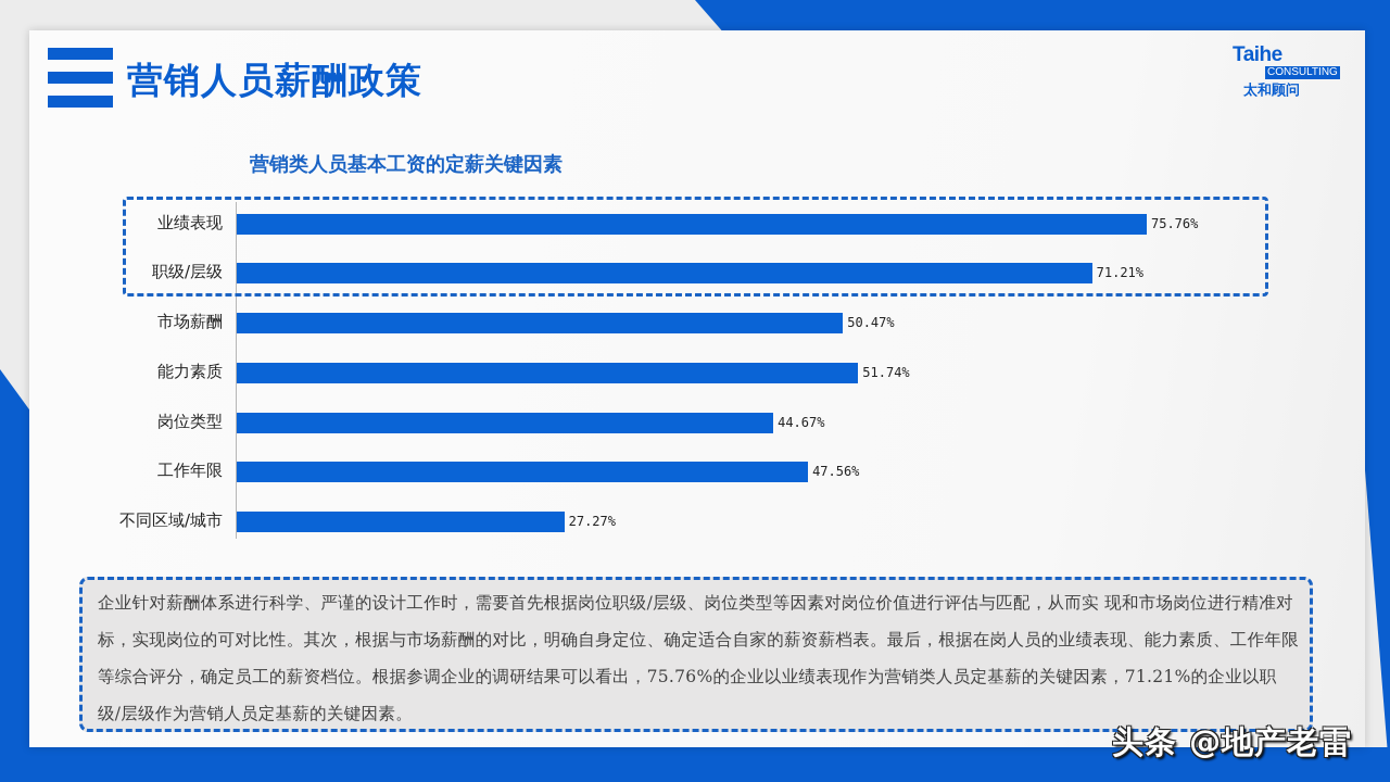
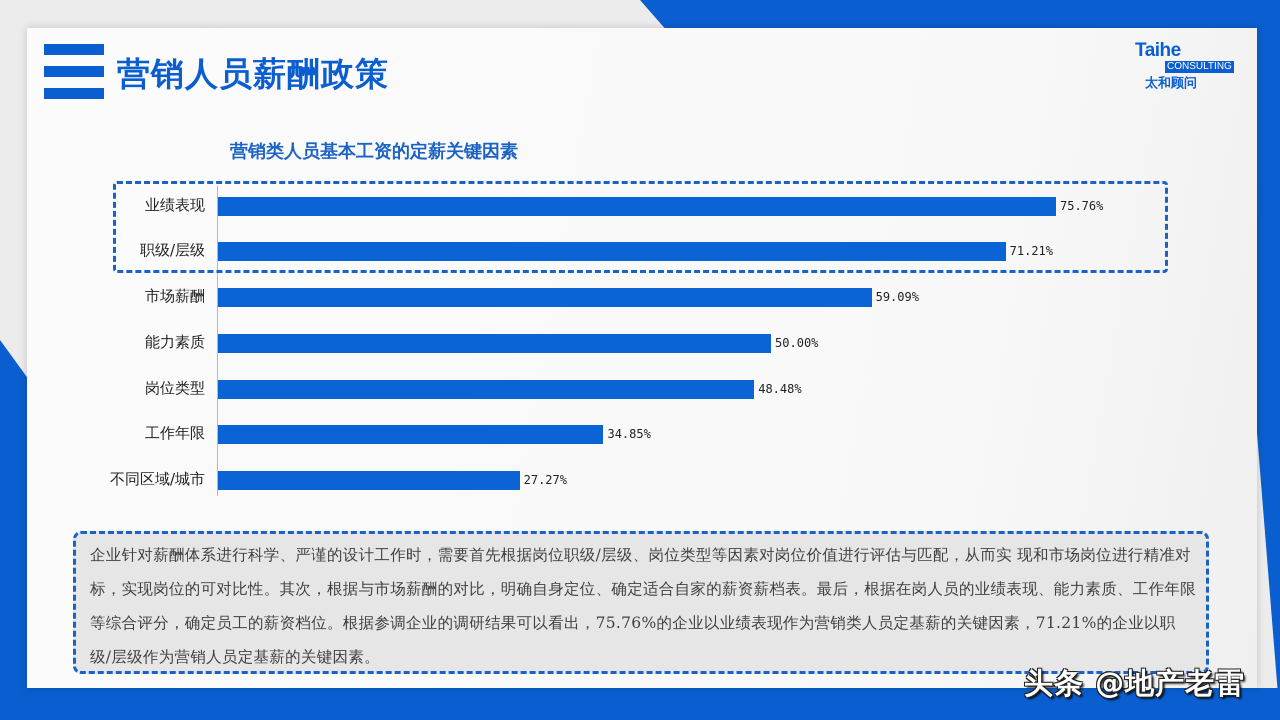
市场薪酬: 50.47% -> 59.09%
能力素质: 51.74% -> 50.00%
岗位类型: 44.67% -> 48.48%
工作年限: 47.56% -> 34.85%
